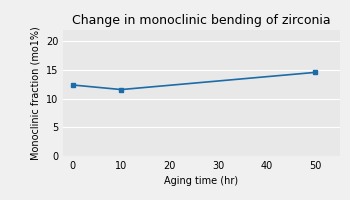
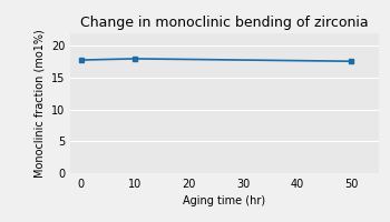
0: 12.4 -> 17.8
10: 11.6 -> 18.0
50: 14.6 -> 17.6
